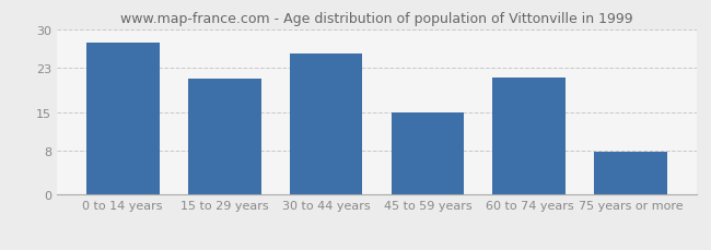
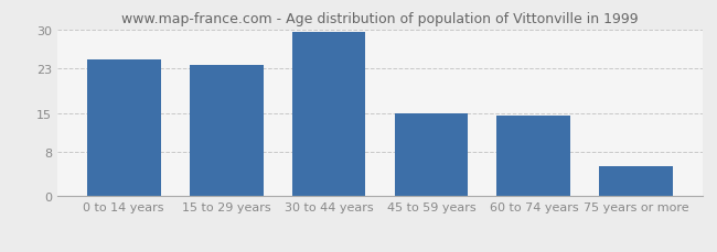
0 to 14 years: 27.6 -> 24.5
15 to 29 years: 21.0 -> 23.5
30 to 44 years: 25.6 -> 29.5
60 to 74 years: 21.2 -> 14.5
75 years or more: 7.8 -> 5.5
